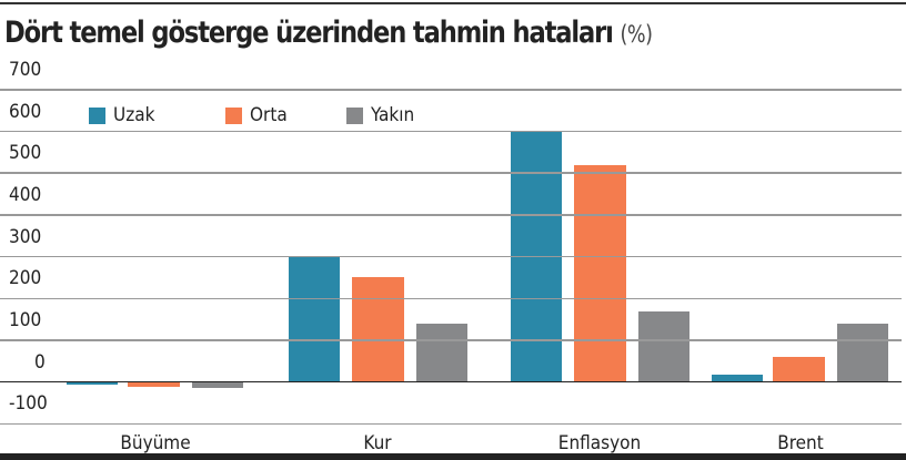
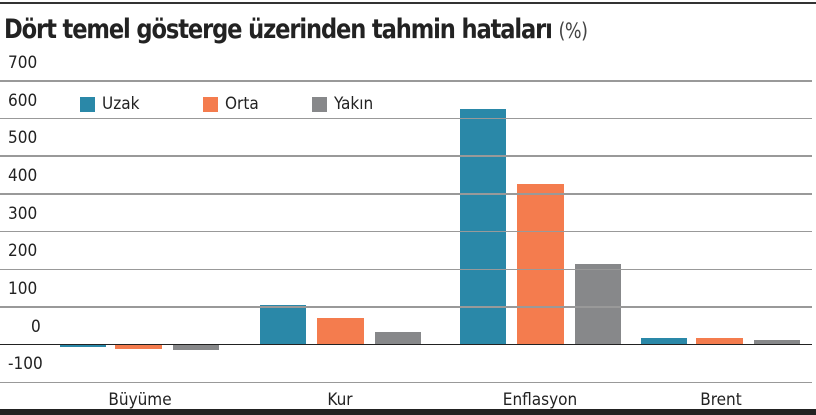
Uzak/Kur: 300 -> 110
Orta/Kur: 250 -> 70
Yakın/Kur: 140 -> 30
Uzak/Enflasyon: 600 -> 620
Orta/Enflasyon: 520 -> 430
Yakın/Enflasyon: 170 -> 210
Orta/Brent: 60 -> 20
Yakın/Brent: 140 -> 10
